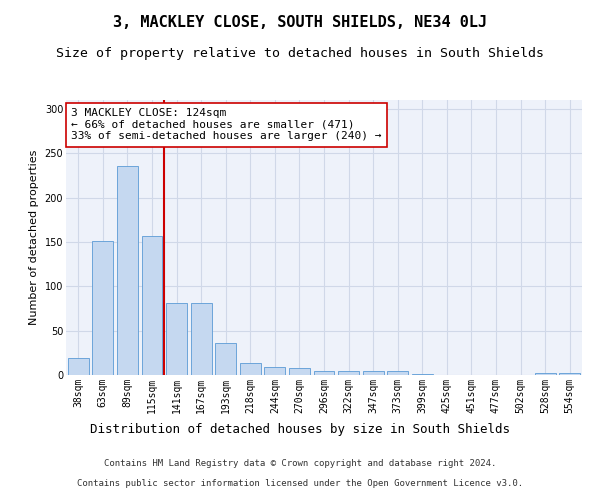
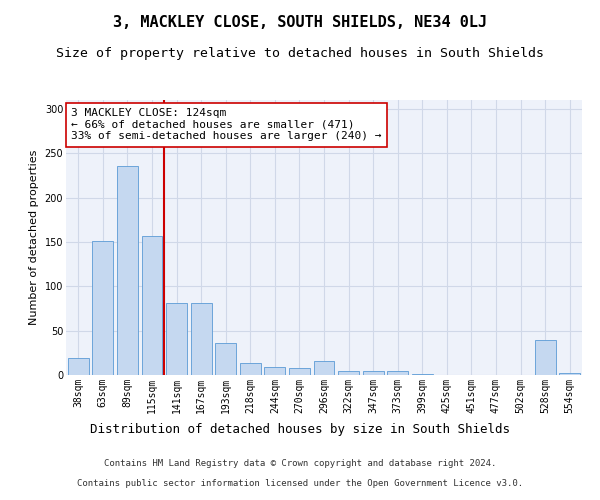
296sqm: 5 -> 16
528sqm: 2 -> 40
